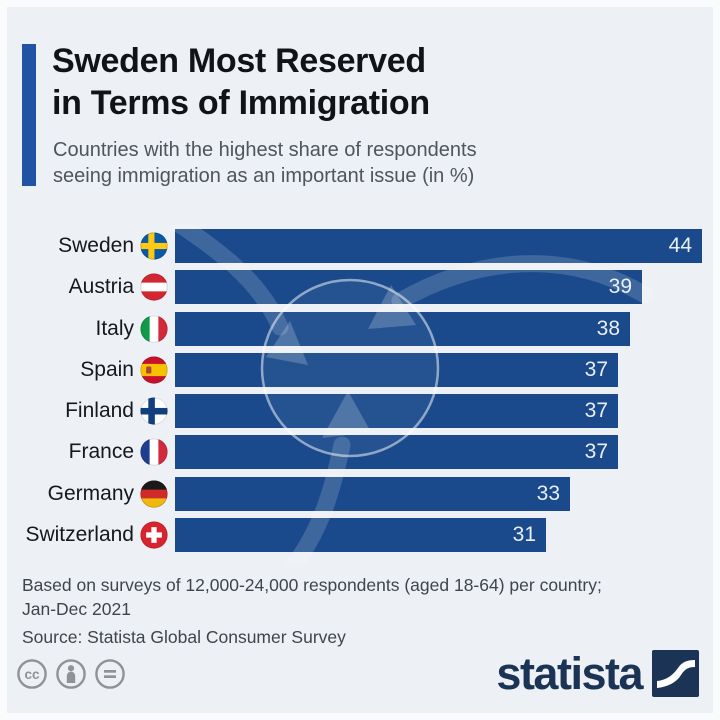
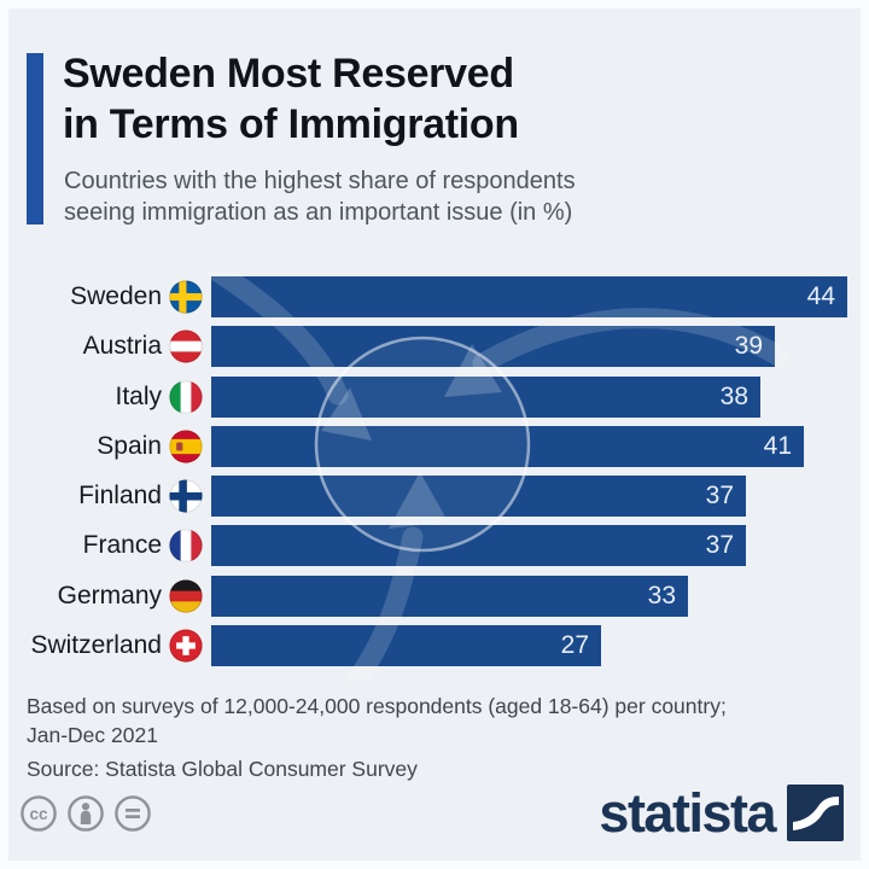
Spain: 37 -> 41
Switzerland: 31 -> 27
